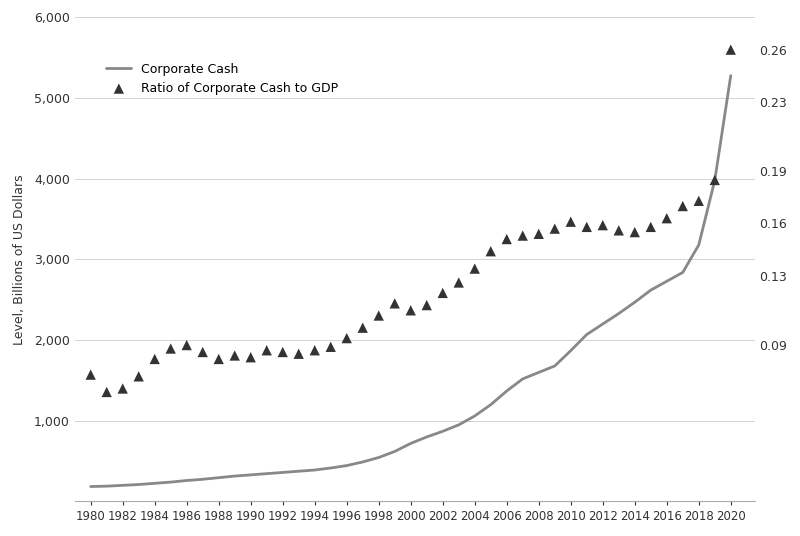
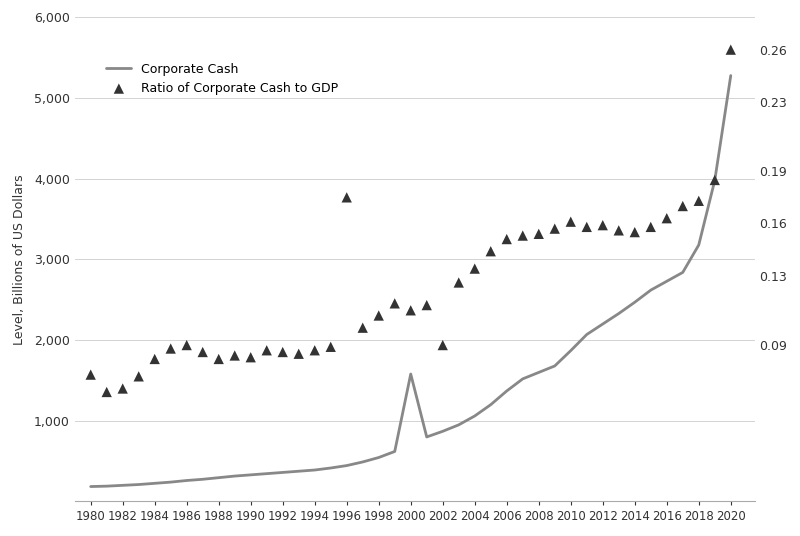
Ratio of Corporate Cash to GDP/1996: 0.094 -> 0.175
Corporate Cash/2000: 720 -> 1,580
Ratio of Corporate Cash to GDP/2002: 0.120 -> 0.090
